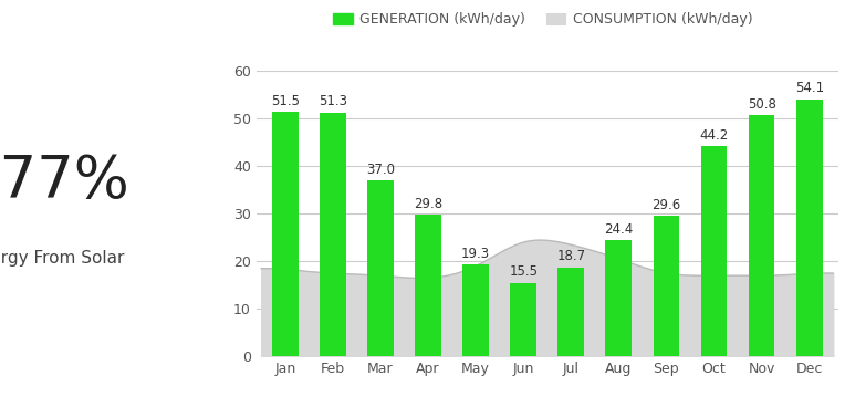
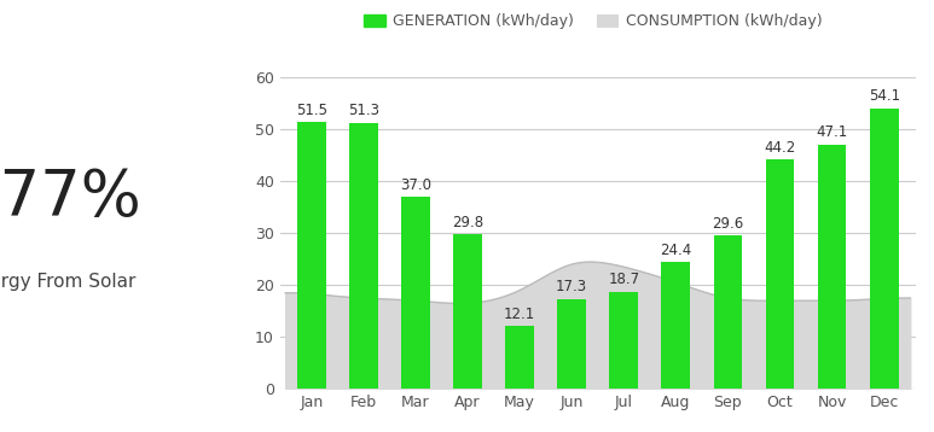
GENERATION (kWh/day)/May: 19.3 -> 12.1
GENERATION (kWh/day)/Jun: 15.5 -> 17.3
GENERATION (kWh/day)/Nov: 50.8 -> 47.1
